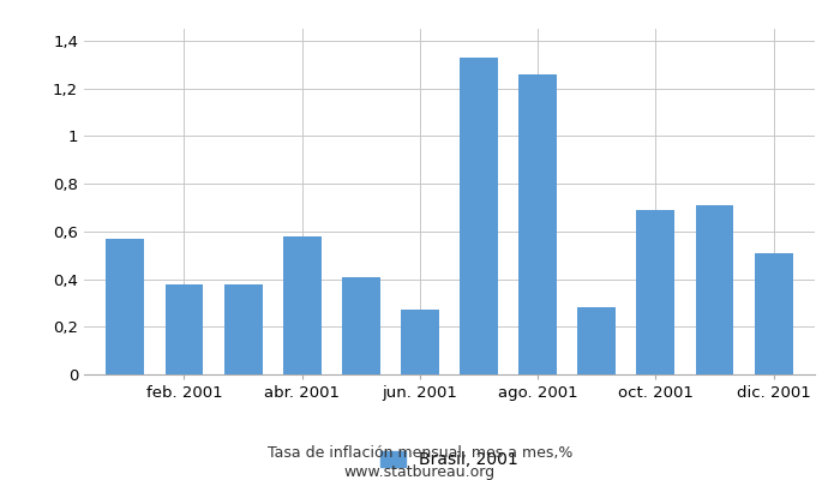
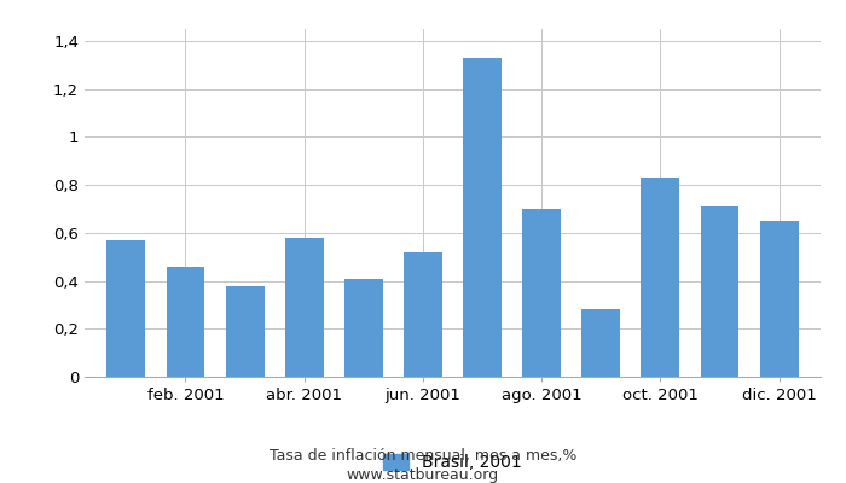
feb. 2001: 0,38 -> 0,46
jun. 2001: 0,27 -> 0,52
ago. 2001: 1,26 -> 0,70
oct. 2001: 0,69 -> 0,83
dic. 2001: 0,51 -> 0,65
